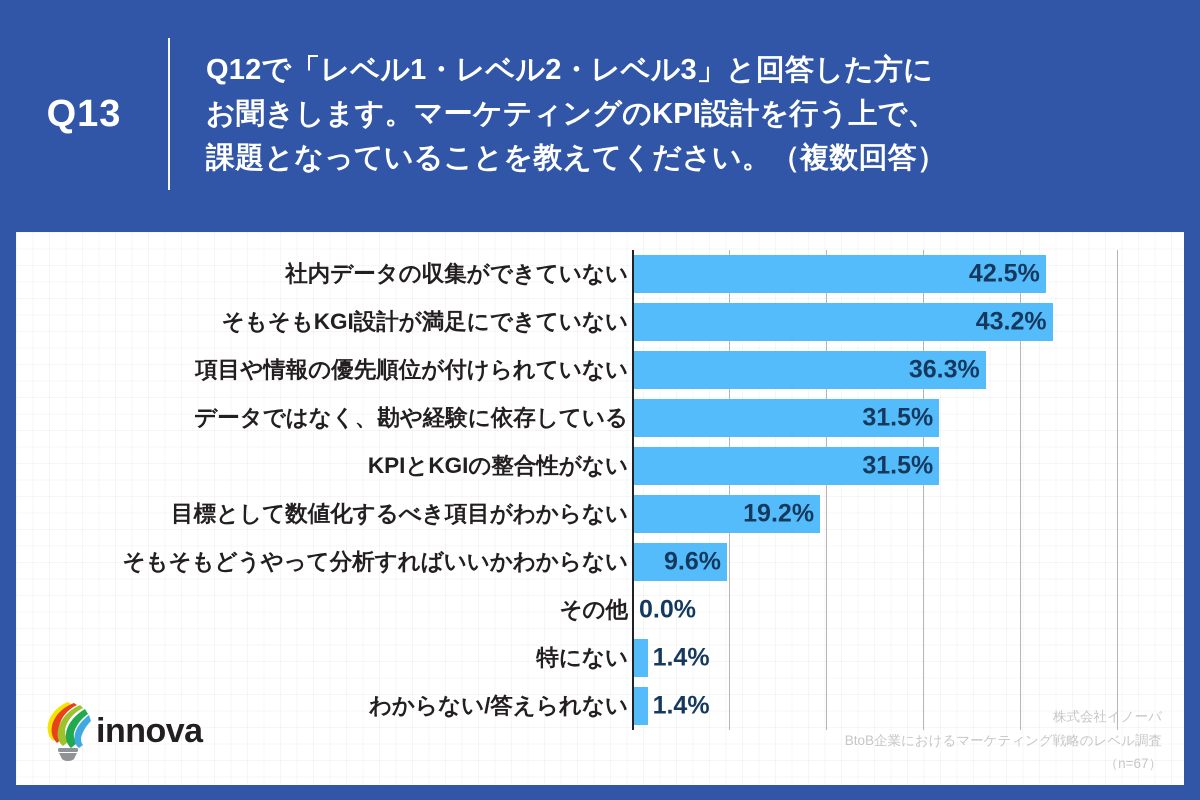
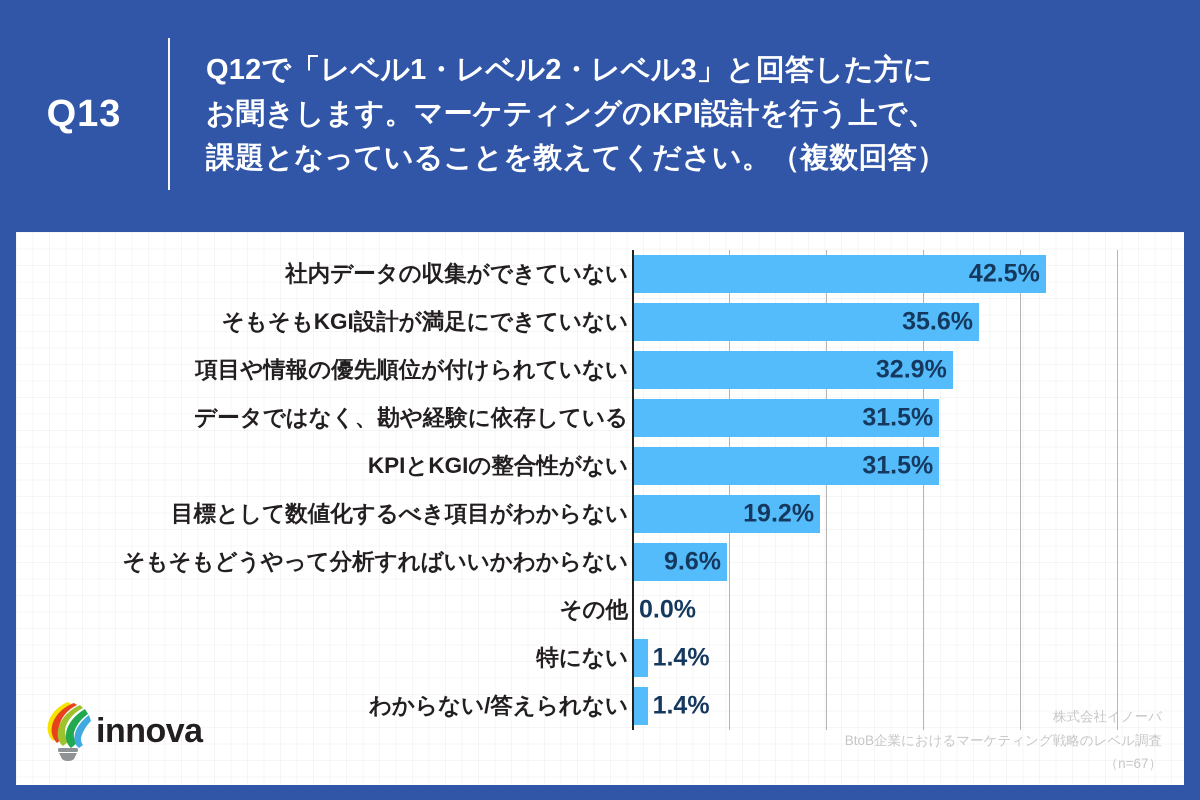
そもそもKGI設計が満足にできていない: 43.2% -> 35.6%
項目や情報の優先順位が付けられていない: 36.3% -> 32.9%
